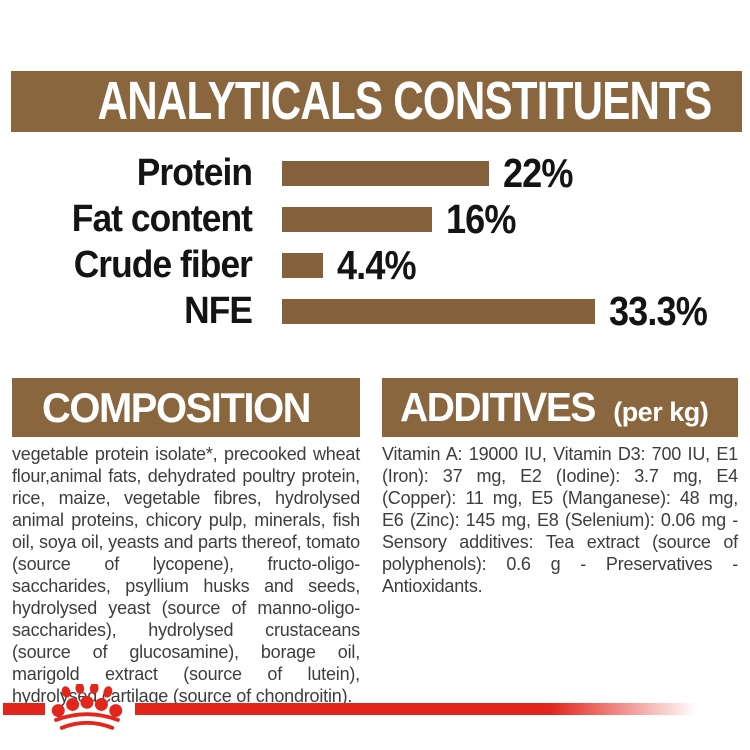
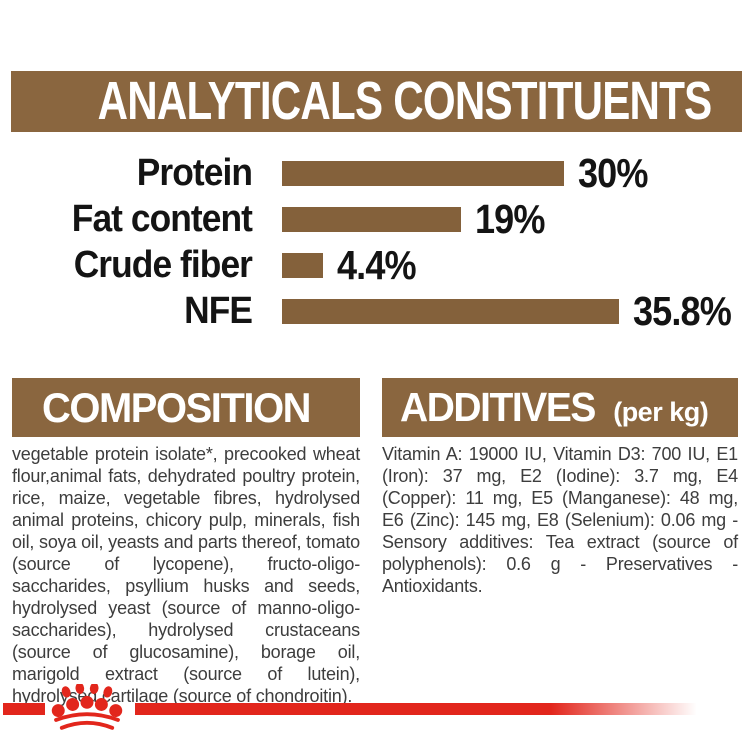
Protein: 22% -> 30%
Fat content: 16% -> 19%
NFE: 33.3% -> 35.8%
